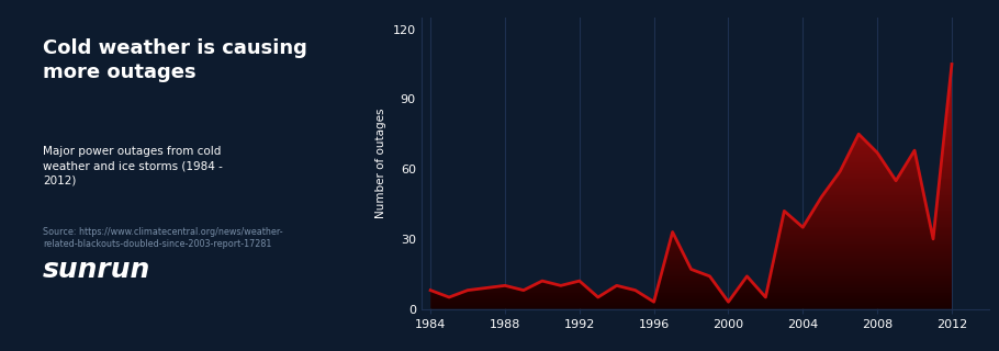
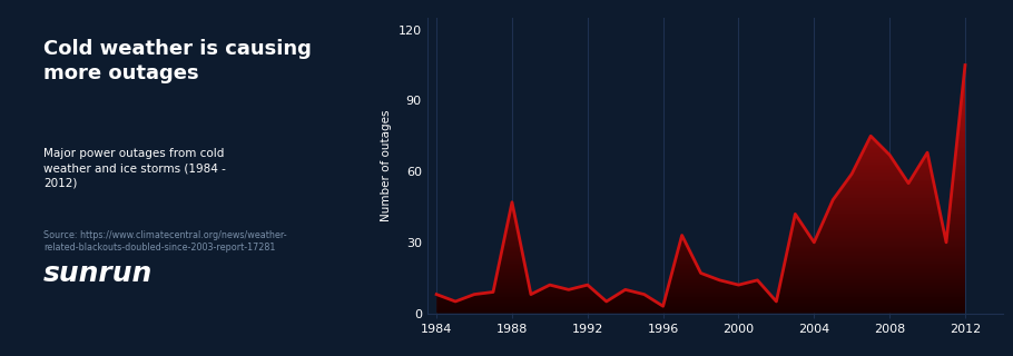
1988: 10 -> 47
2000: 3 -> 12
2004: 35 -> 30
